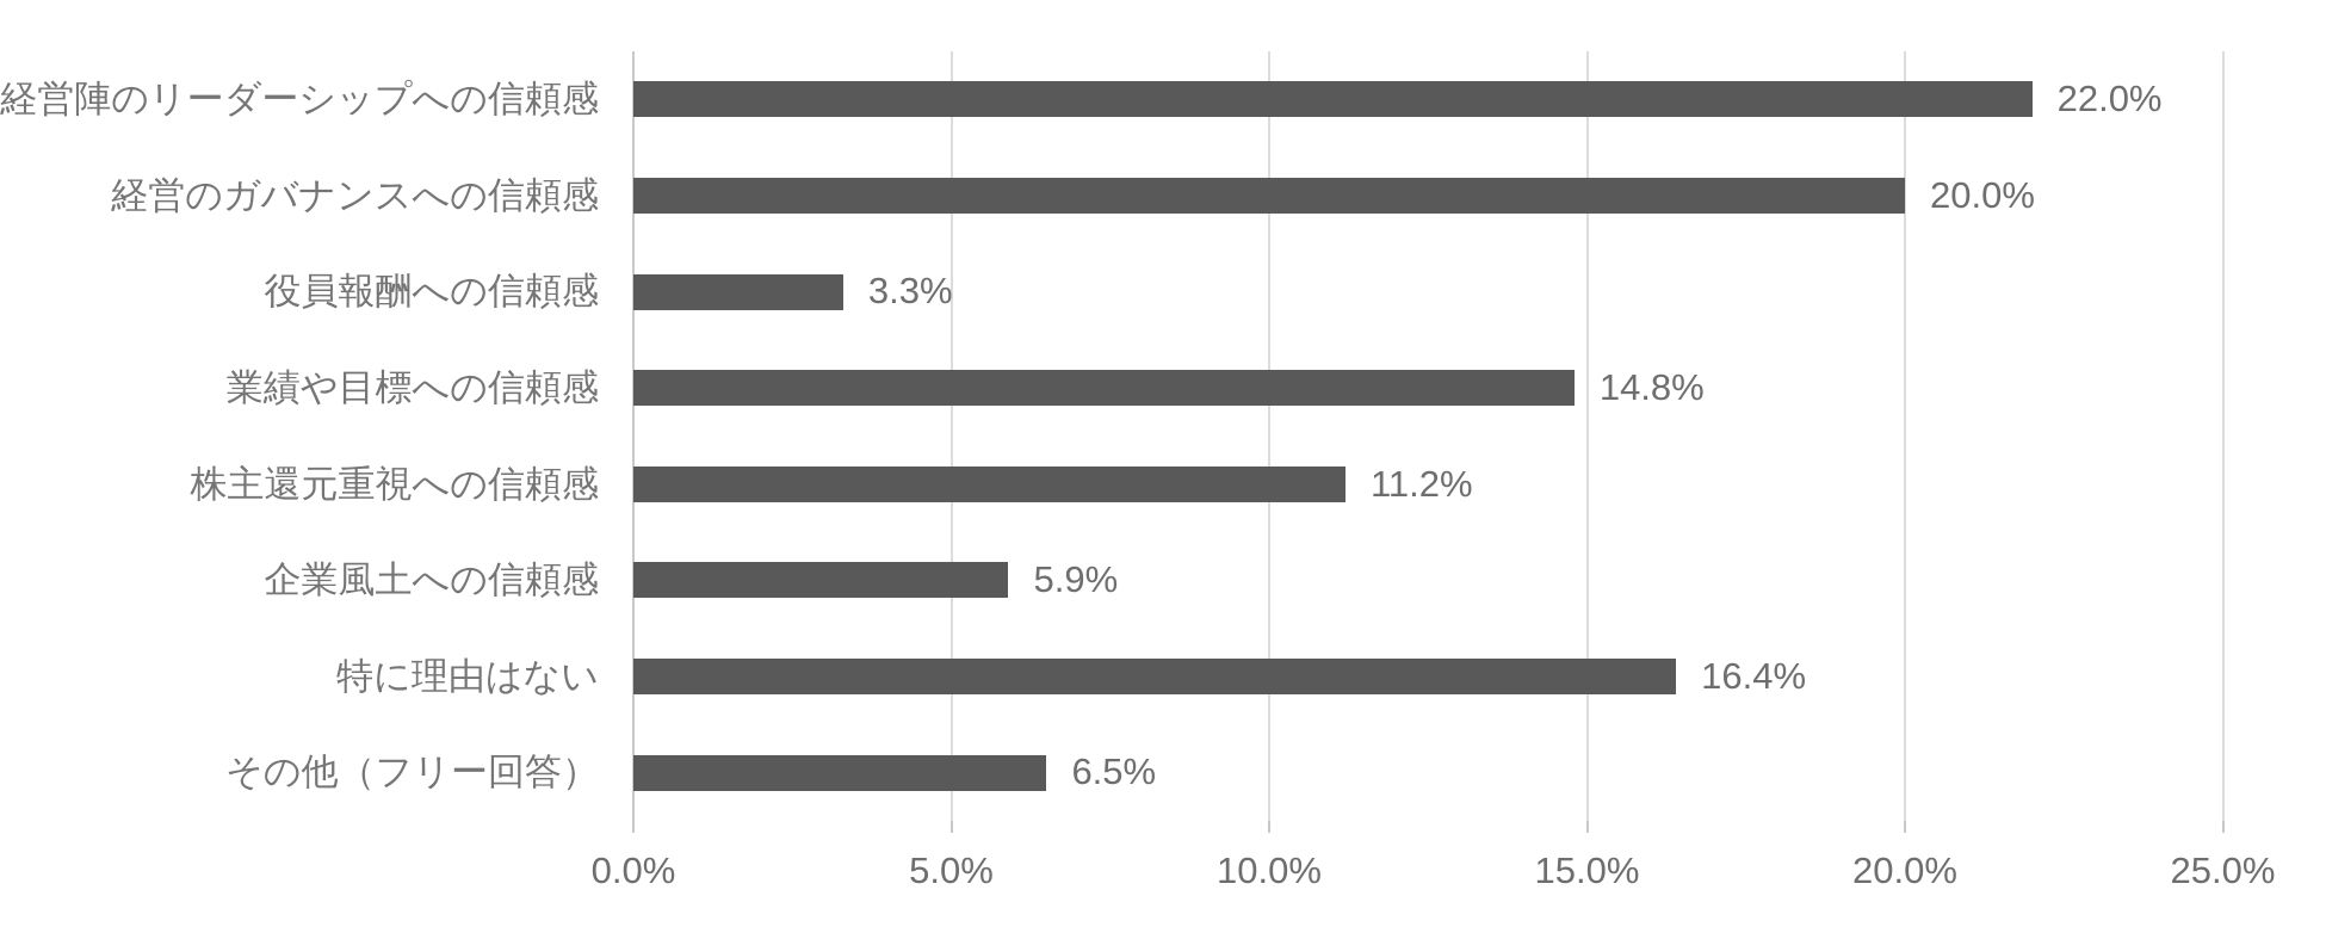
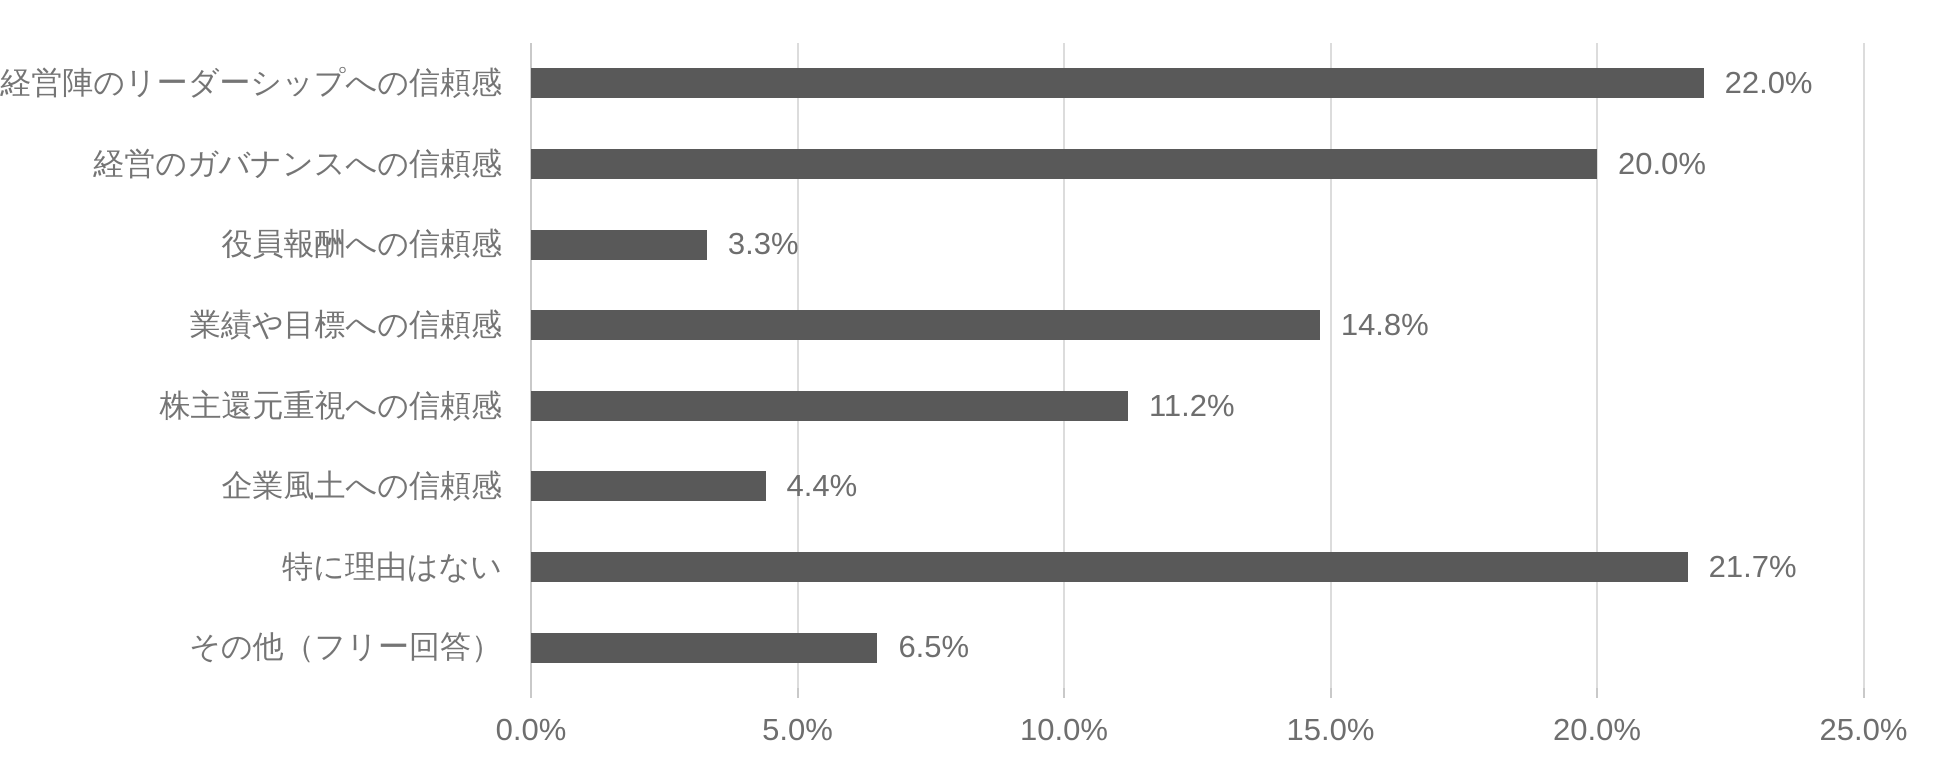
企業風土への信頼感: 5.9% -> 4.4%
特に理由はない: 16.4% -> 21.7%
